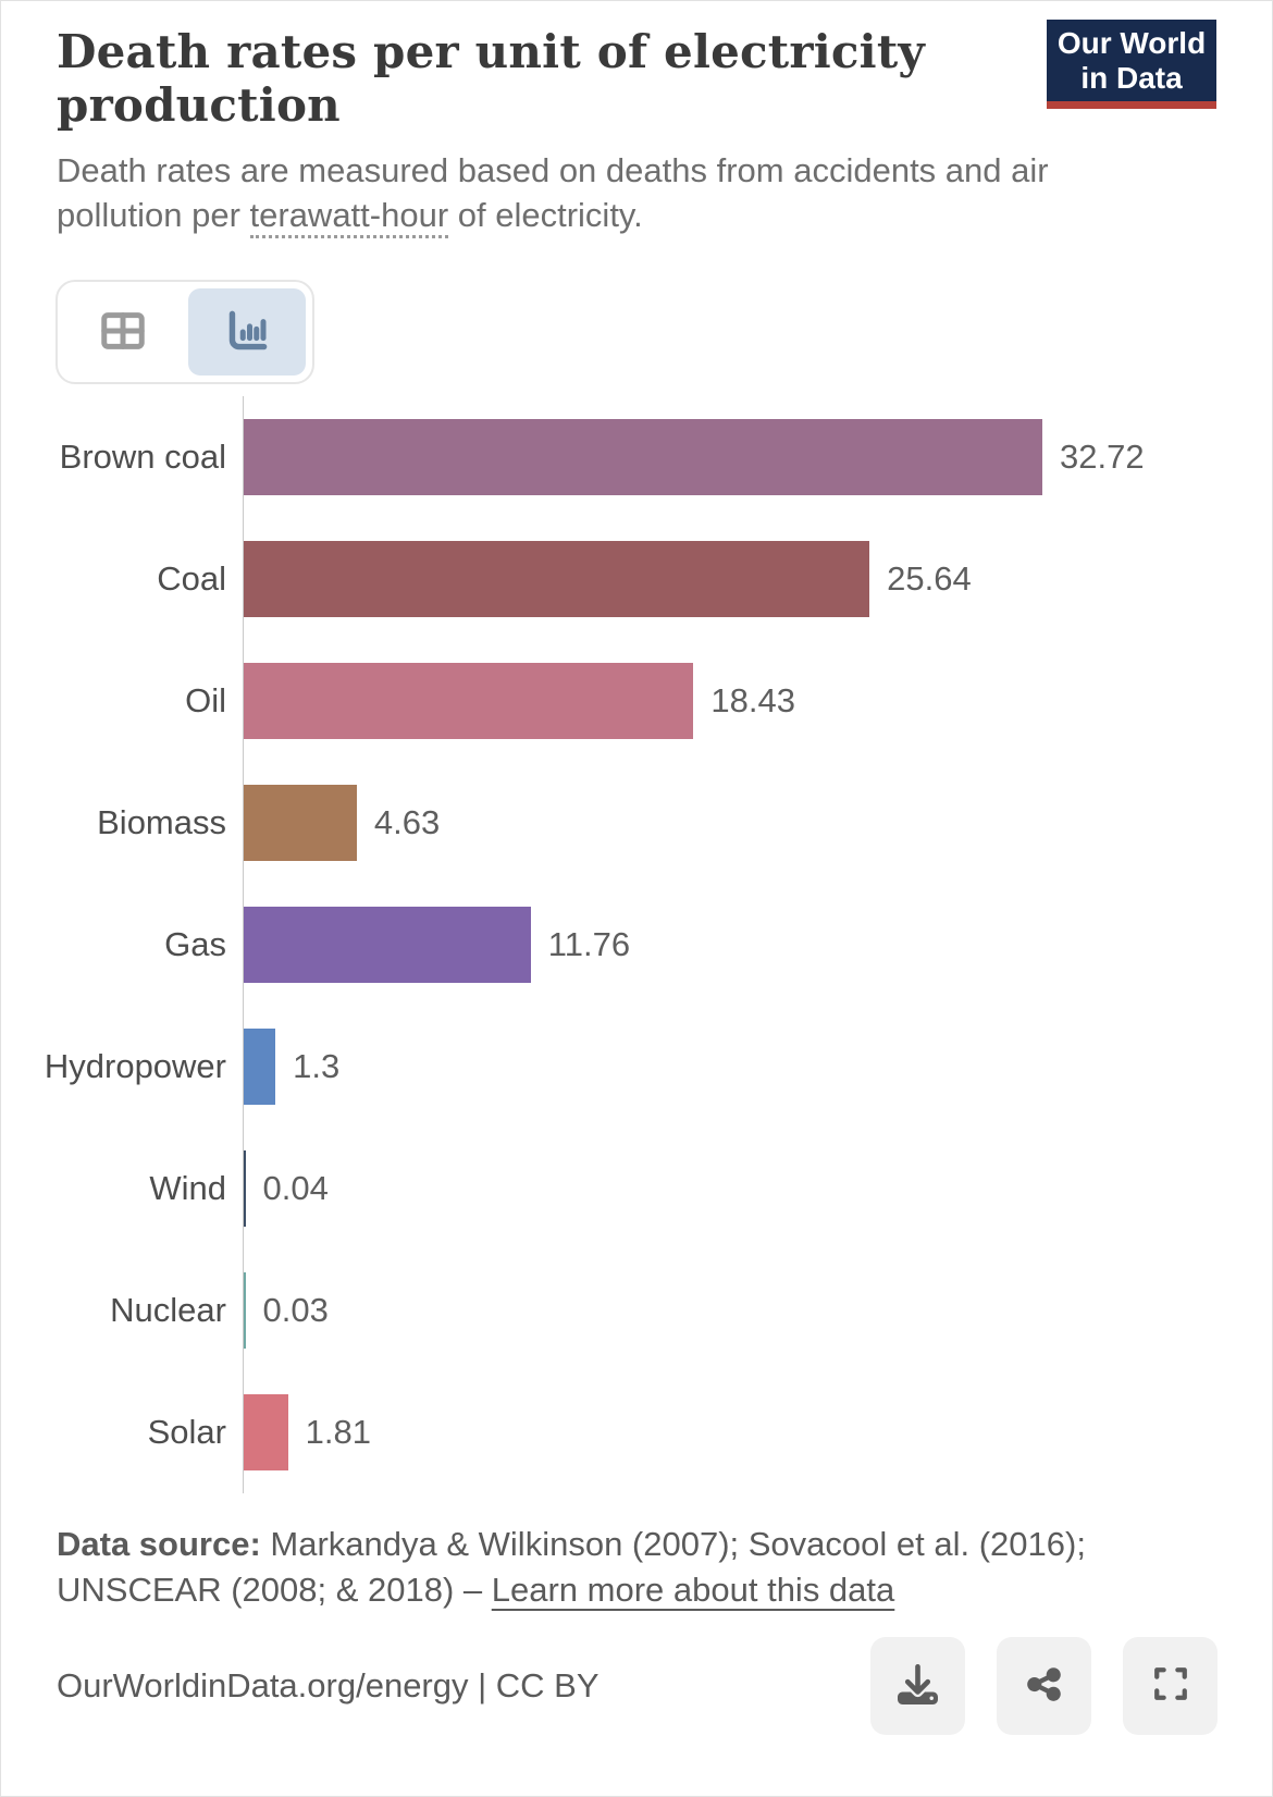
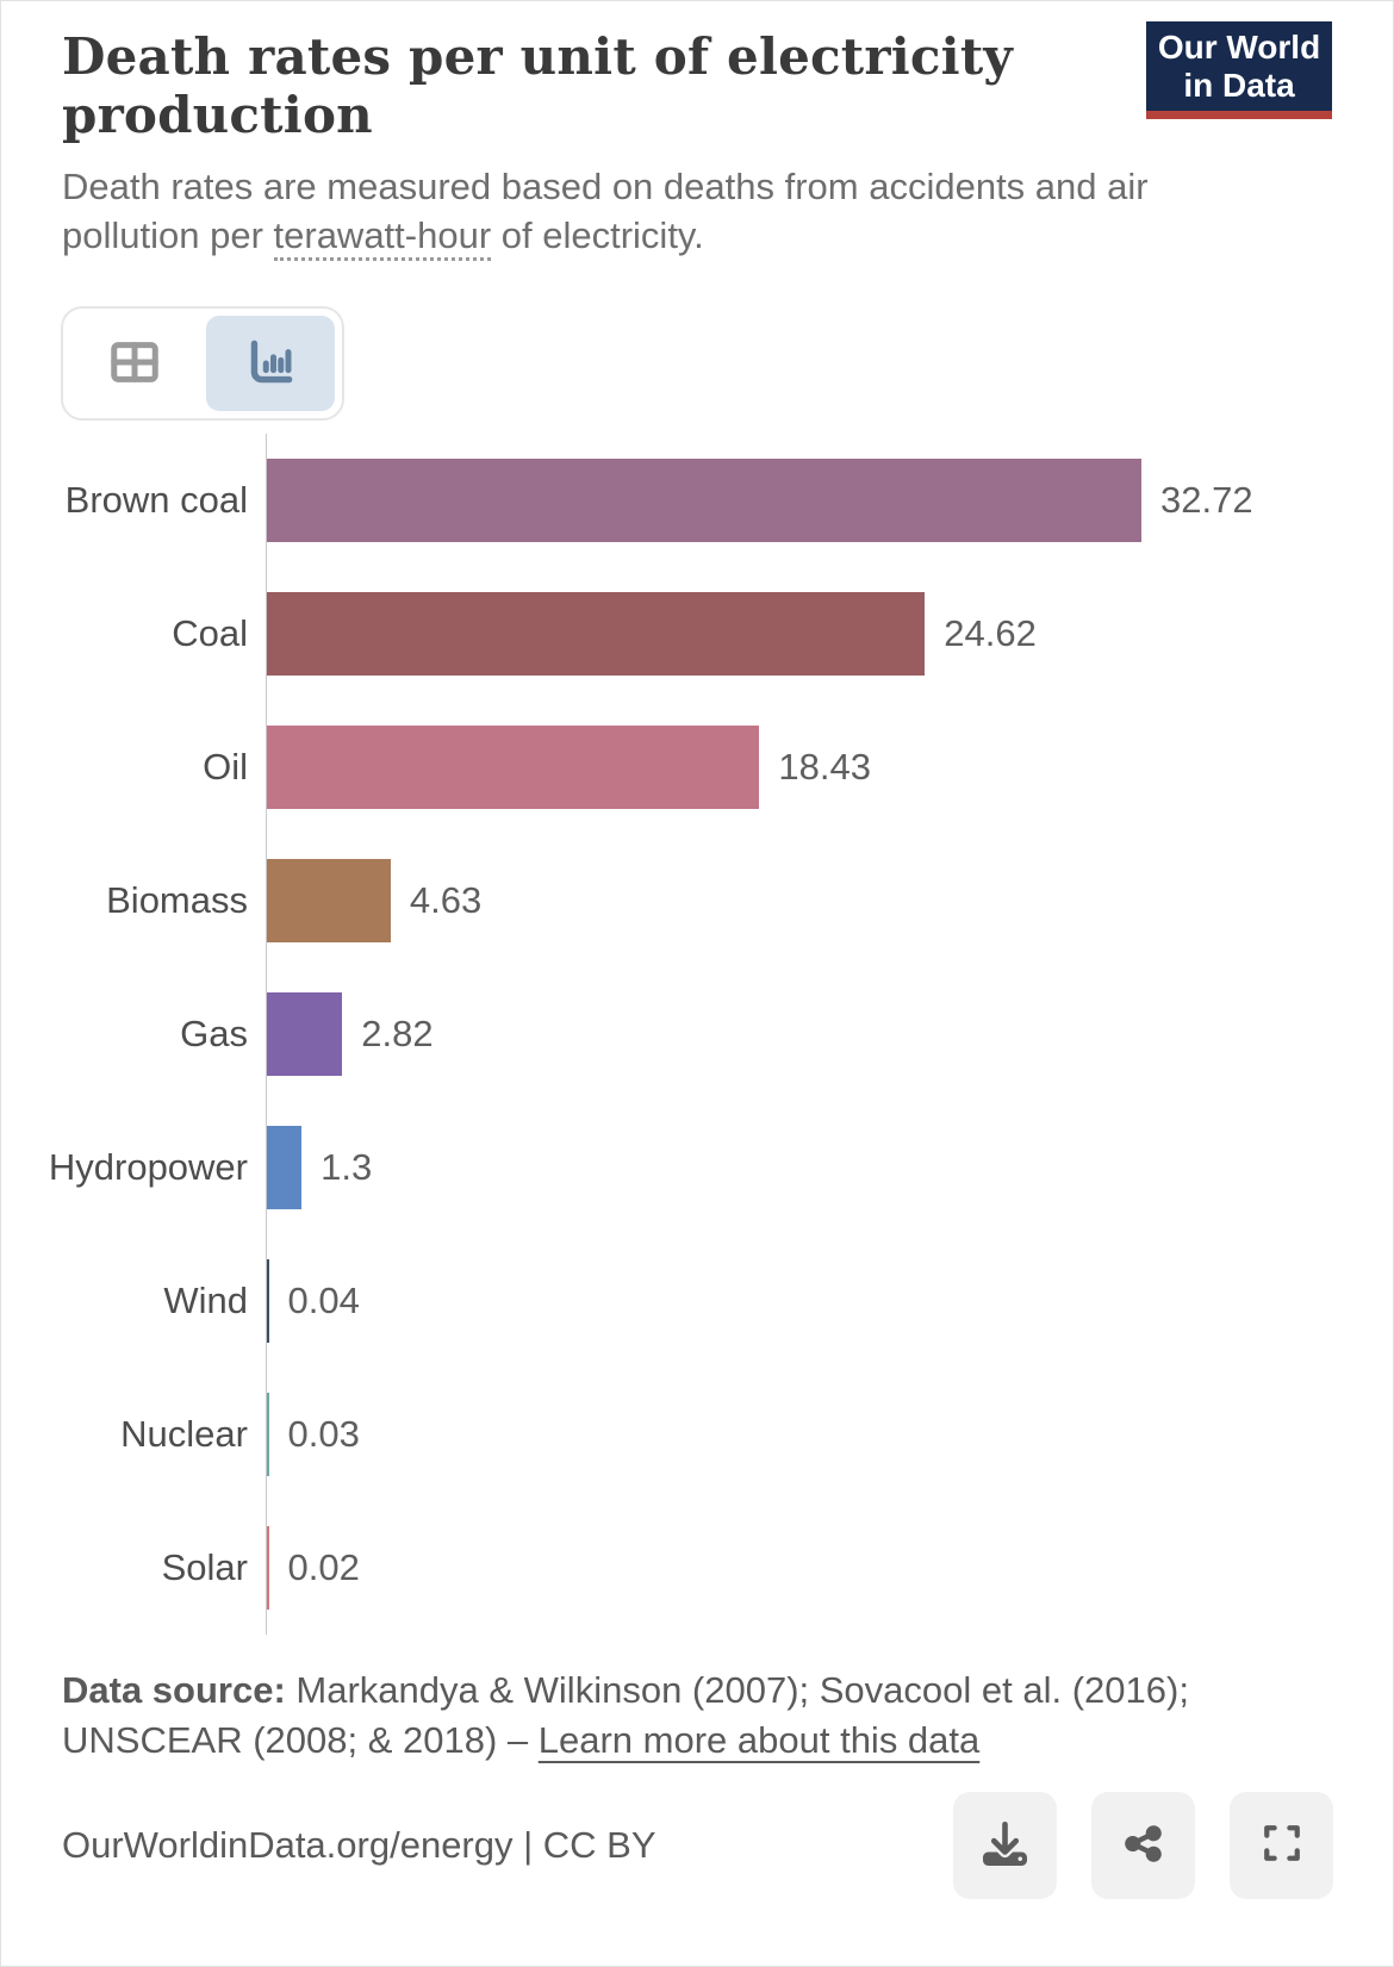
Coal: 25.64 -> 24.62
Gas: 11.76 -> 2.82
Solar: 1.81 -> 0.02
